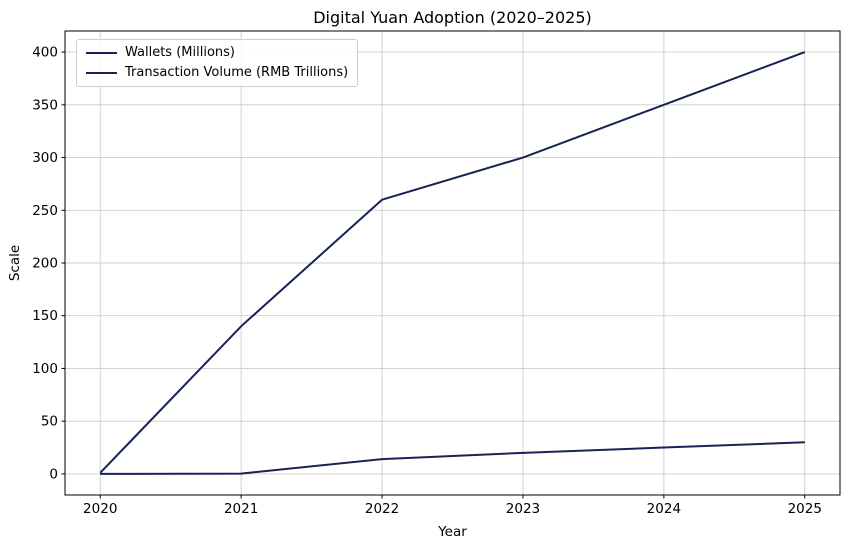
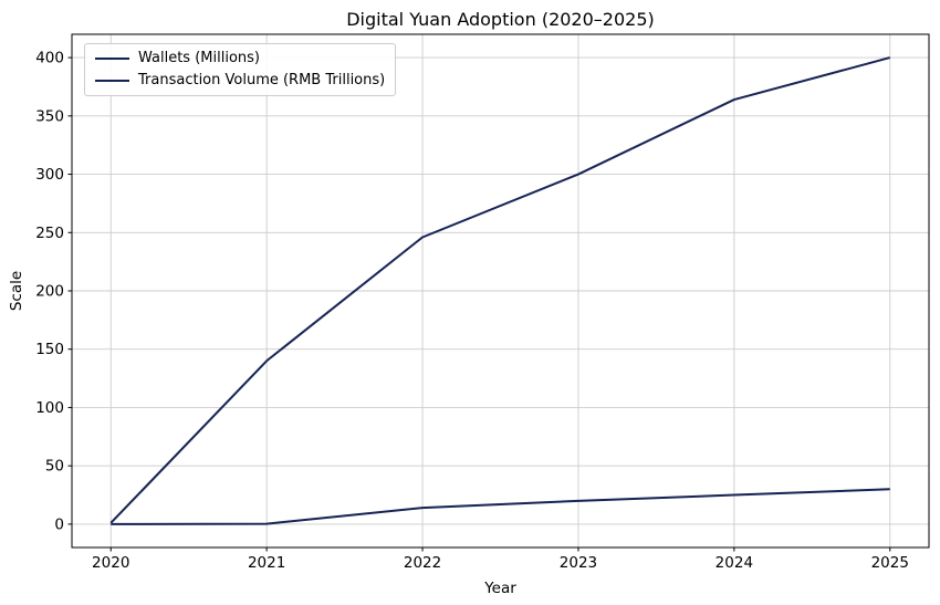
Wallets (Millions)/2022: 260 -> 246
Wallets (Millions)/2024: 350 -> 364
